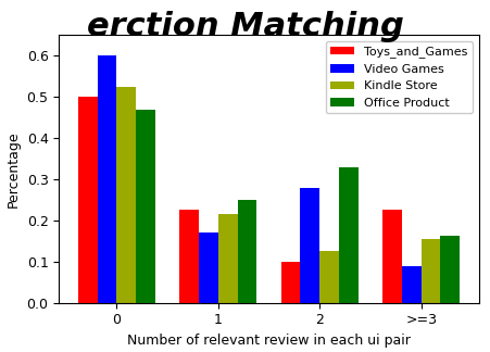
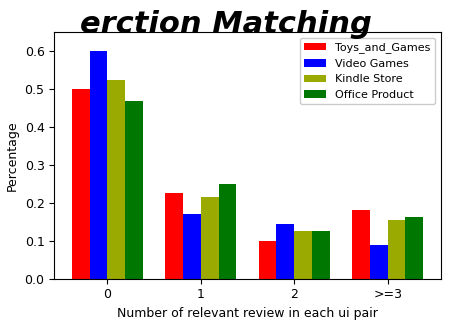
Video Games/2: 0.280 -> 0.145
Office Product/2: 0.330 -> 0.125
Toys_and_Games/>=3: 0.225 -> 0.180
